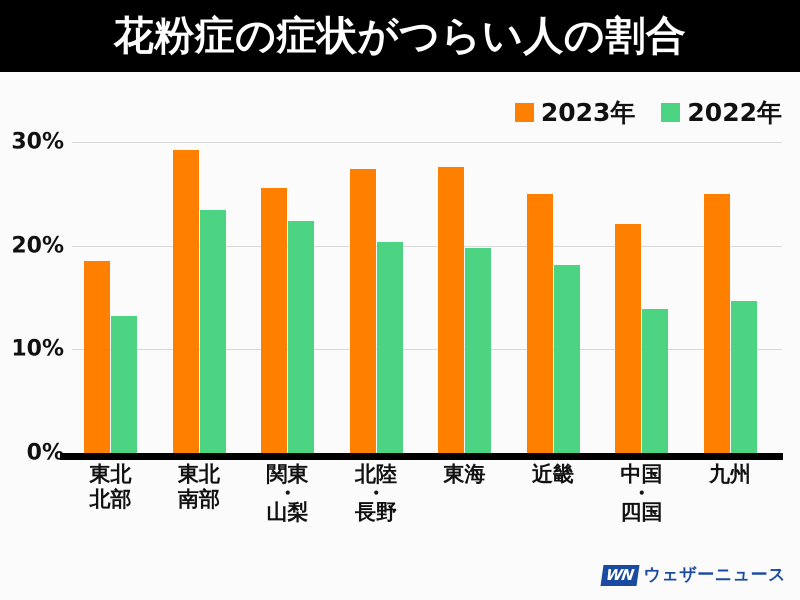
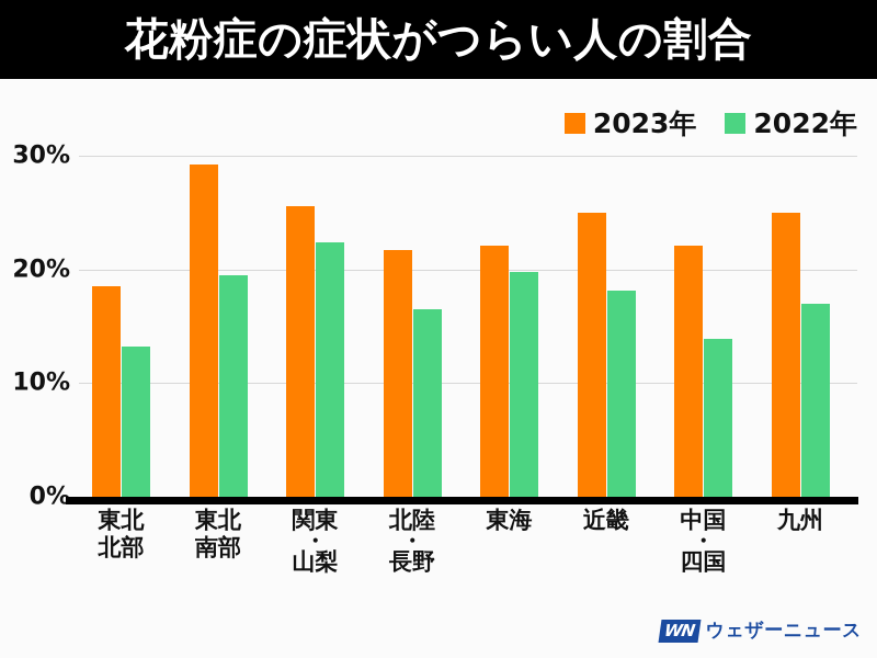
2022年/東北 南部: 23.4% -> 19.5%
2023年/北陸 ・ 長野: 27.4% -> 21.7%
2022年/北陸 ・ 長野: 20.4% -> 16.5%
2023年/東海: 27.6% -> 22.1%
2022年/九州: 14.7% -> 17.0%
